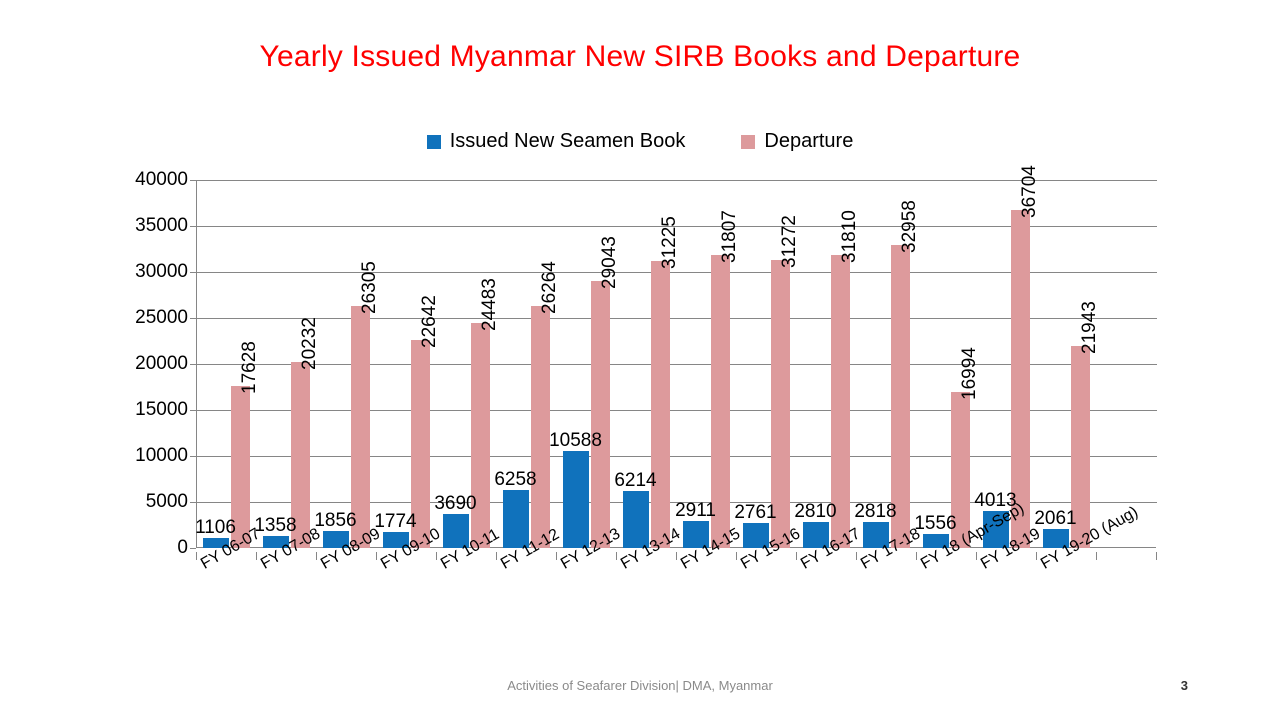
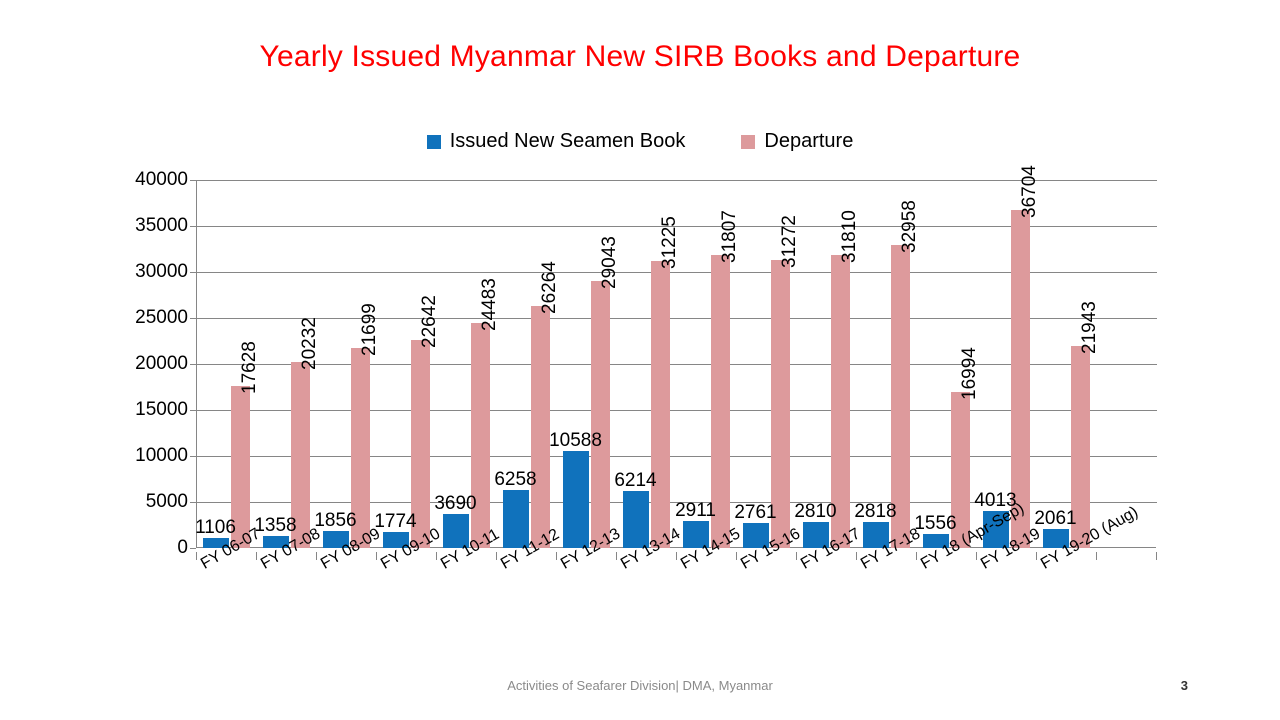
Departure/FY 08-09: 26305 -> 21699
